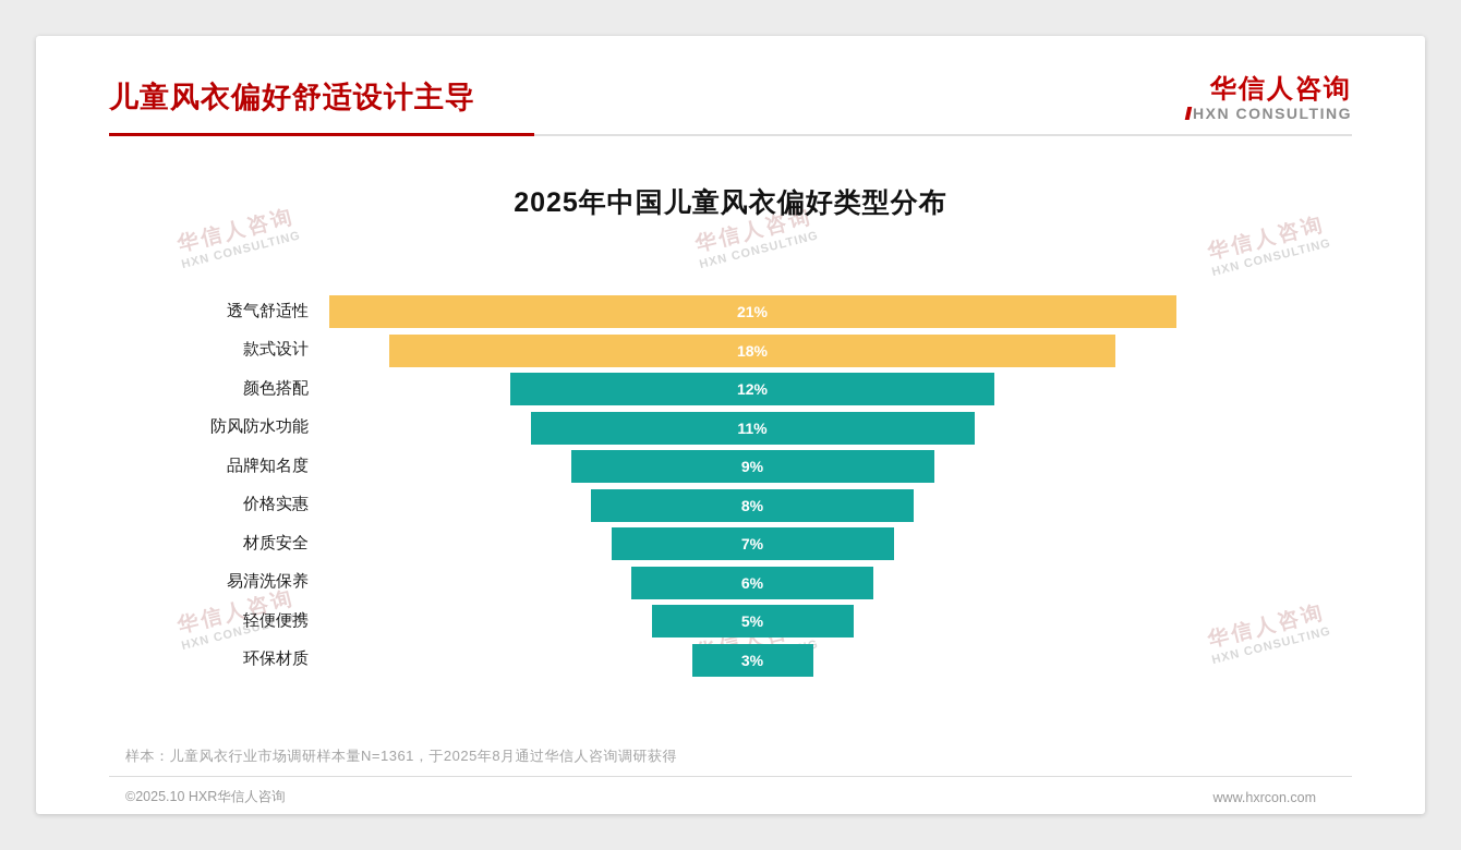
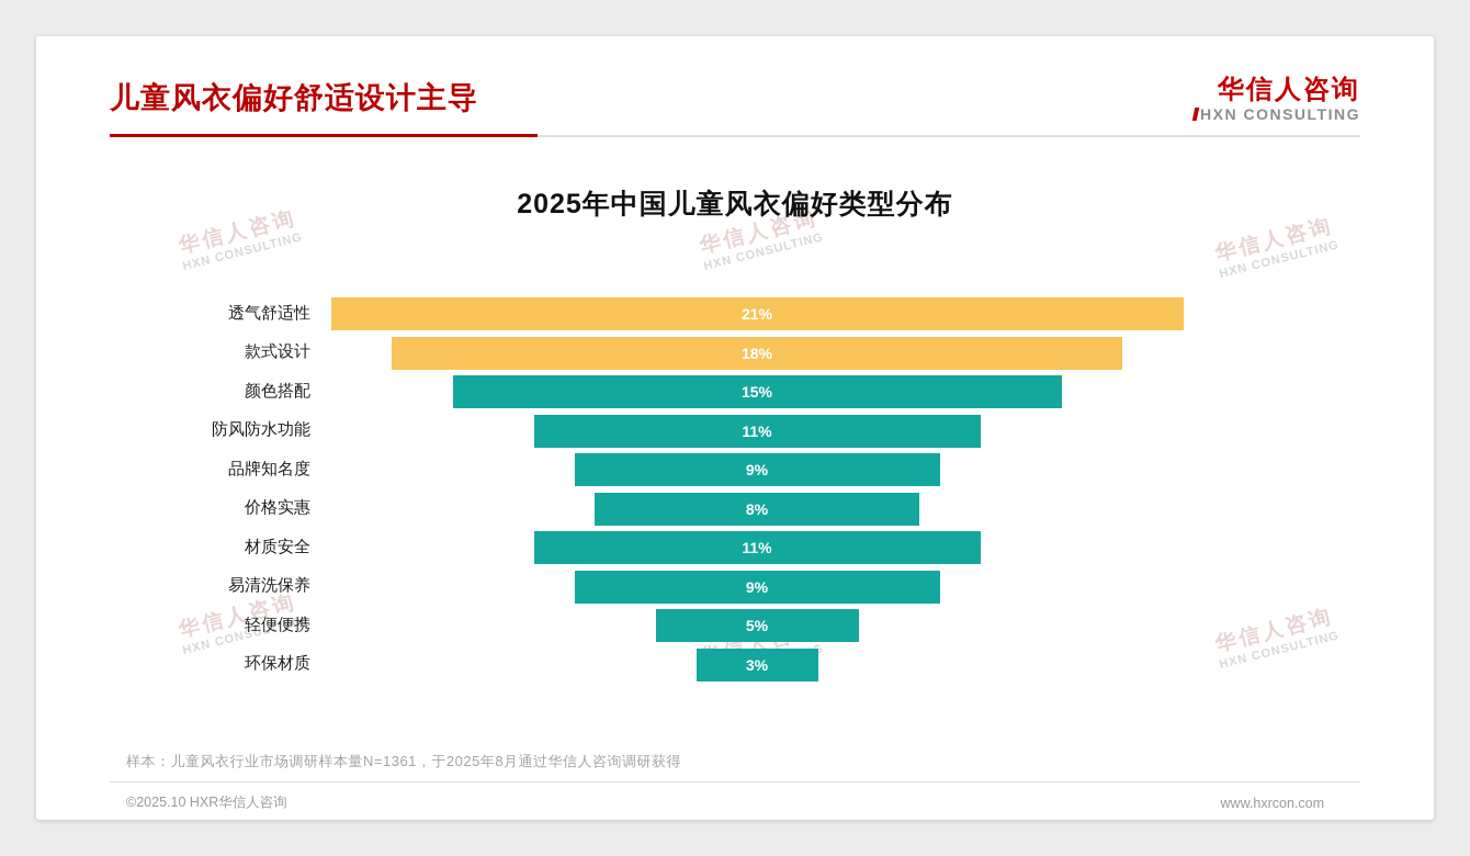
颜色搭配: 12% -> 15%
材质安全: 7% -> 11%
易清洗保养: 6% -> 9%
